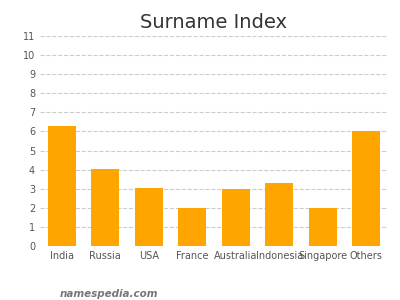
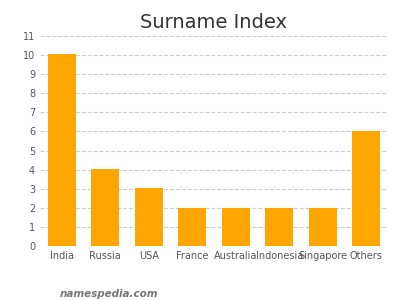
India: 6.3 -> 10.1
Australia: 3.0 -> 2.0
Indonesia: 3.3 -> 2.0
